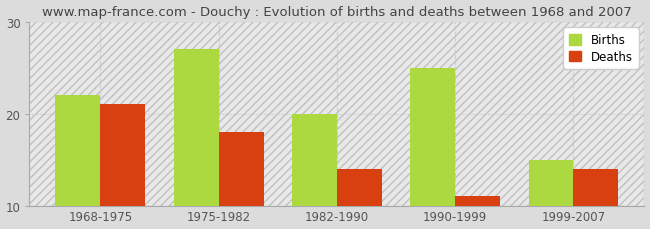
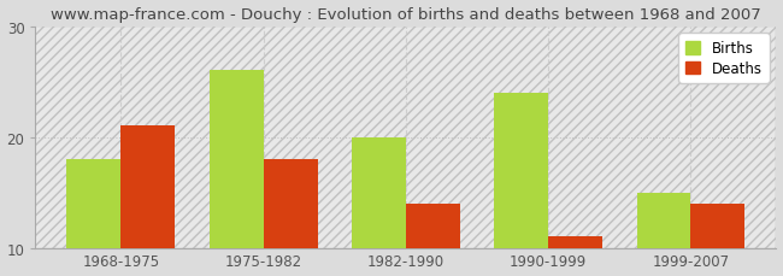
Births/1968-1975: 22 -> 18
Births/1975-1982: 27 -> 26
Births/1990-1999: 25 -> 24
